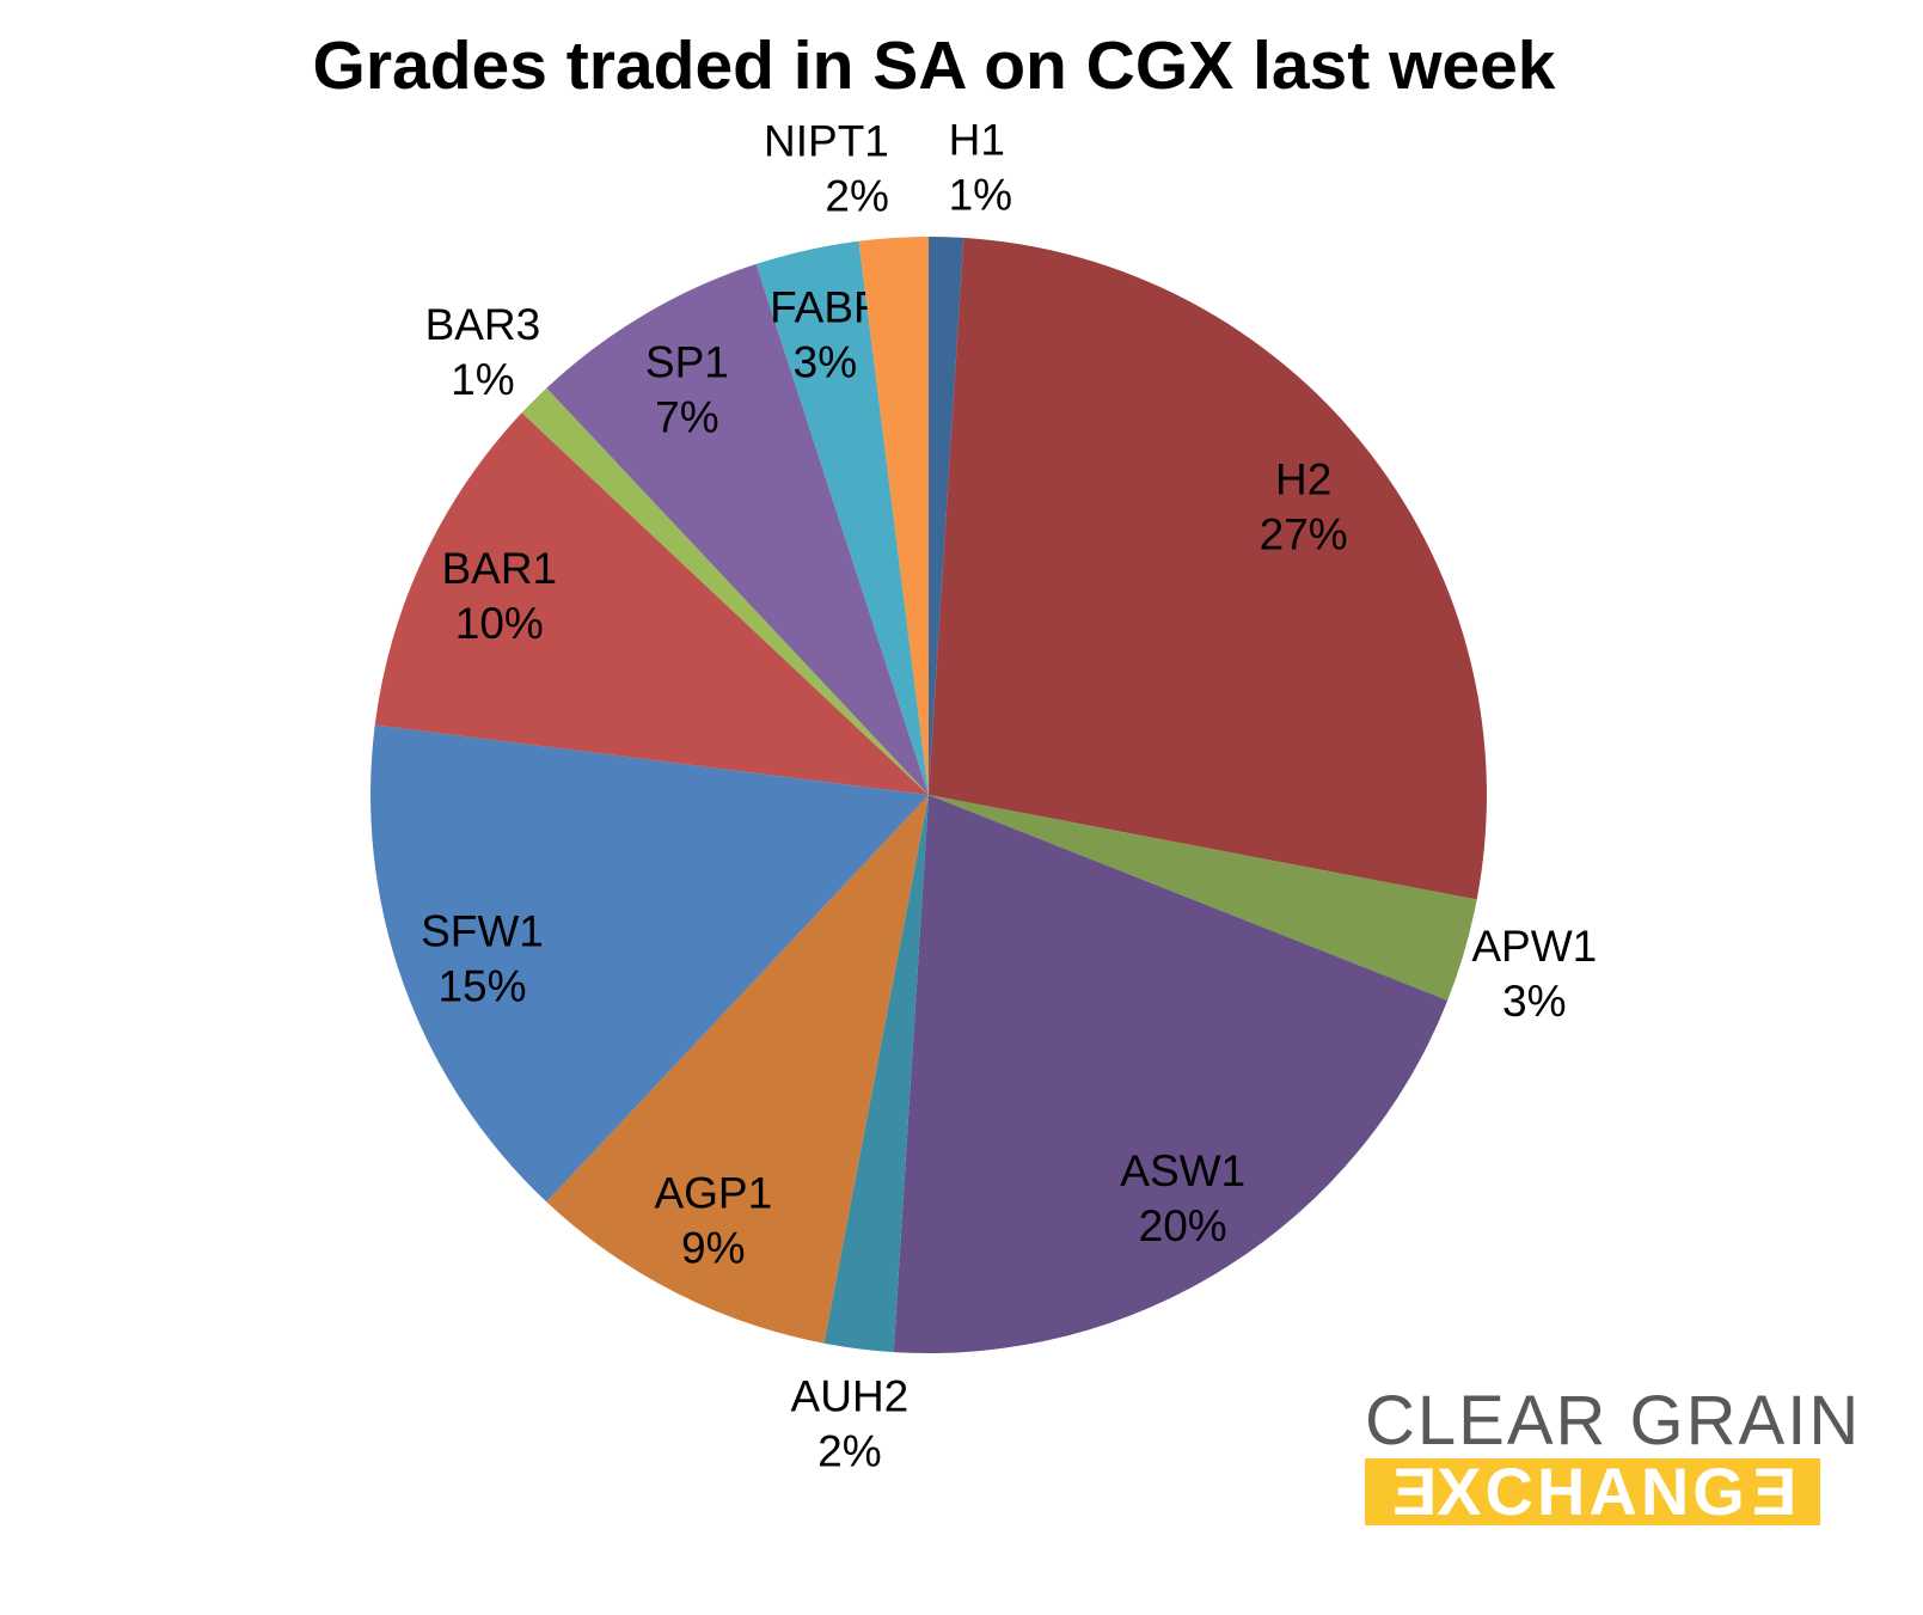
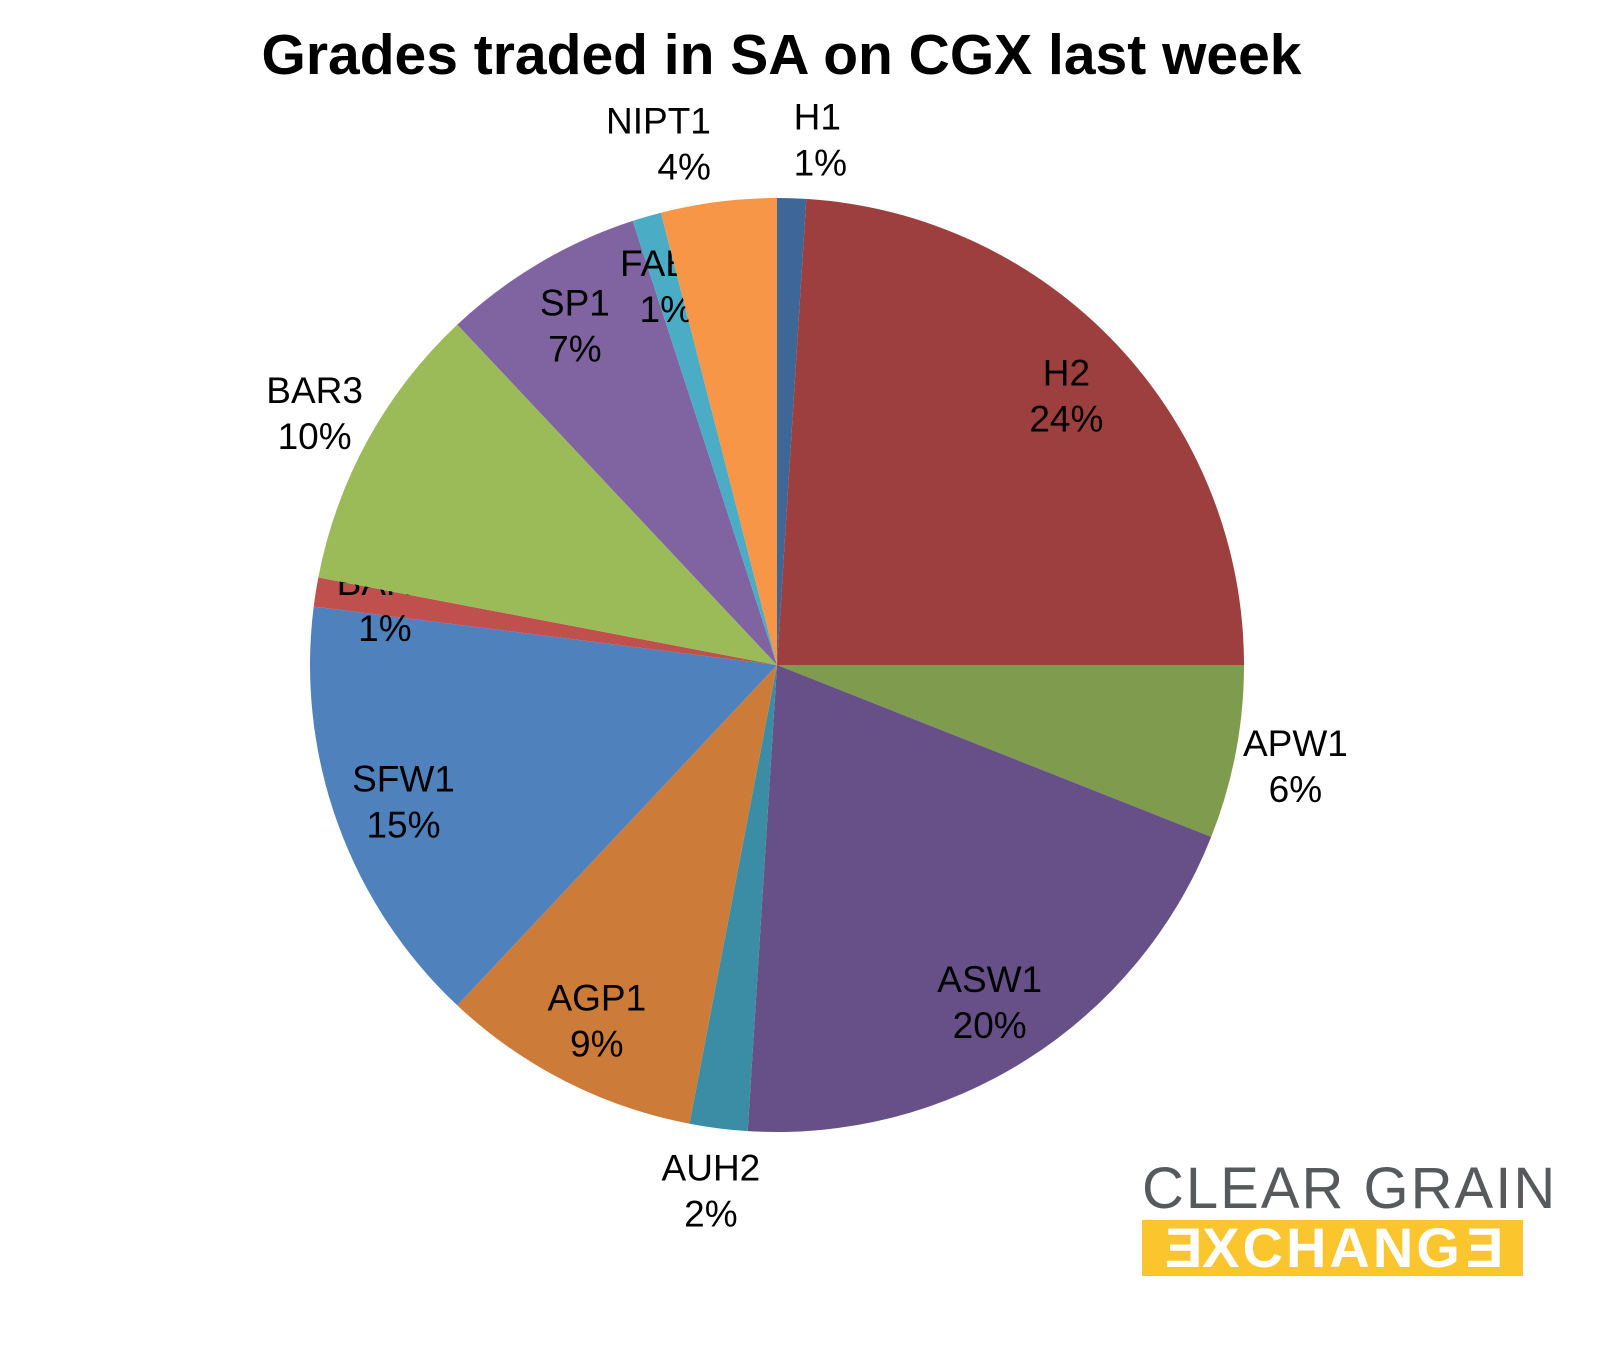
H2: 27% -> 24%
APW1: 3% -> 6%
BAR1: 10% -> 1%
BAR3: 1% -> 10%
FABF: 3% -> 1%
NIPT1: 2% -> 4%
